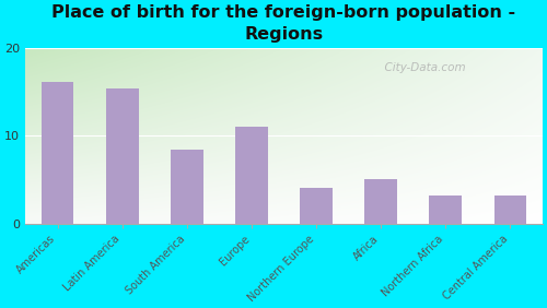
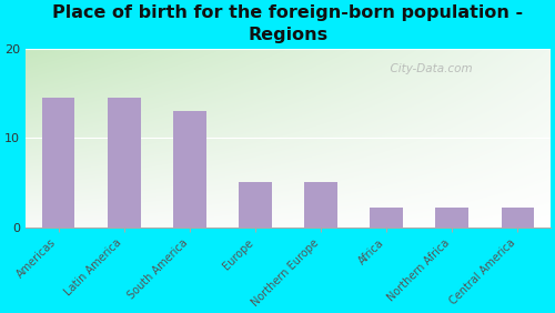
Americas: 16.2 -> 14.5
Latin America: 15.4 -> 14.5
South America: 8.4 -> 13.0
Europe: 11.0 -> 5.0
Northern Europe: 4.0 -> 5.0
Africa: 5.0 -> 2.2
Northern Africa: 3.2 -> 2.2
Central America: 3.2 -> 2.2
